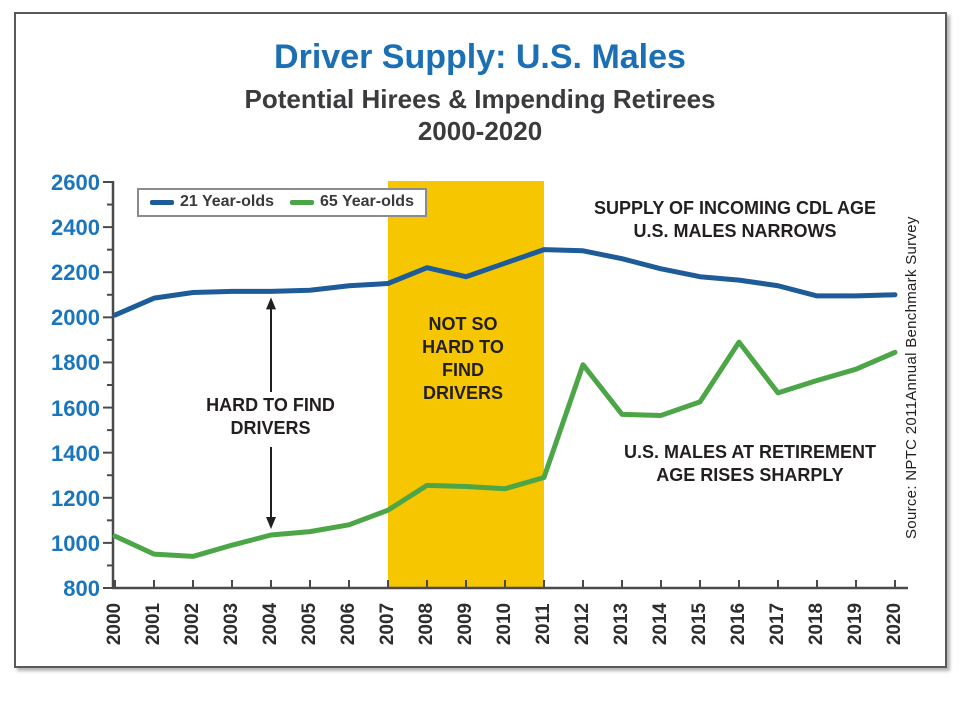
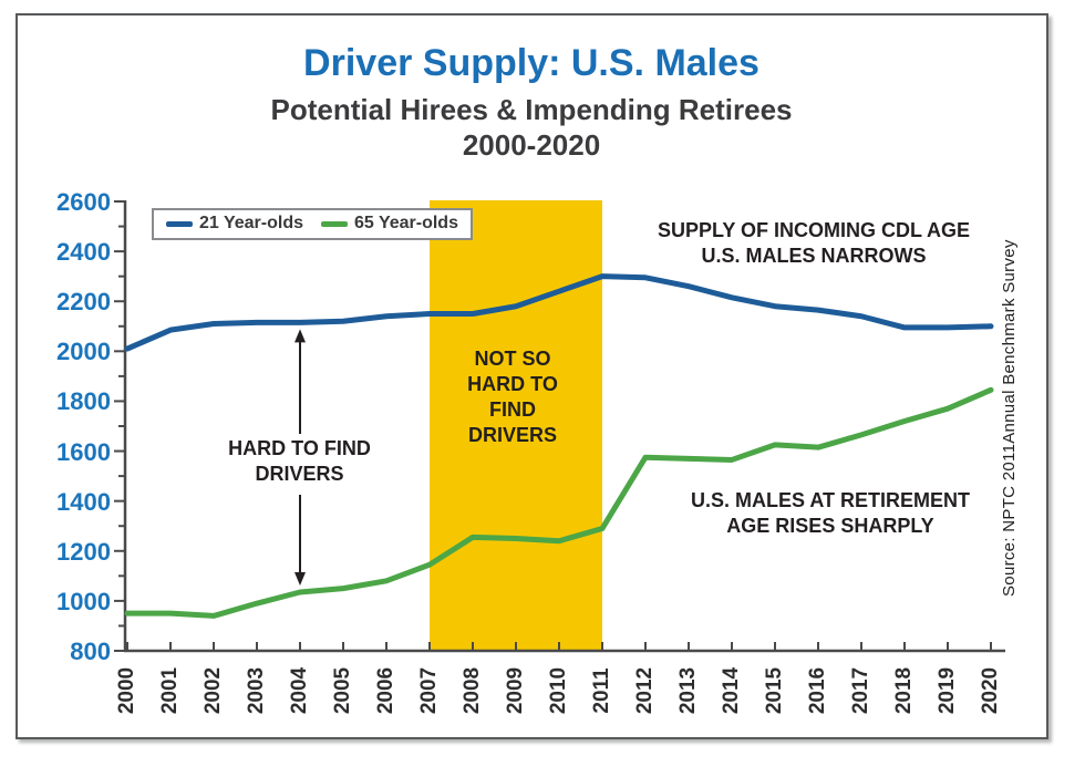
65 Year-olds/2000: 1030 -> 950
21 Year-olds/2008: 2220 -> 2150
65 Year-olds/2012: 1790 -> 1580
65 Year-olds/2016: 1890 -> 1620
